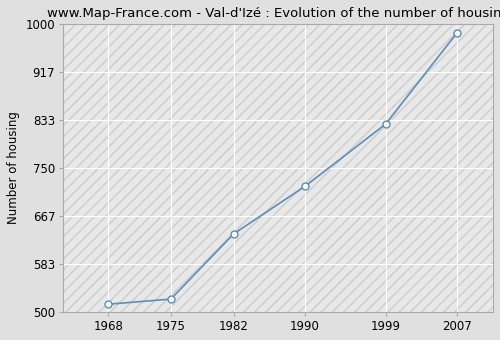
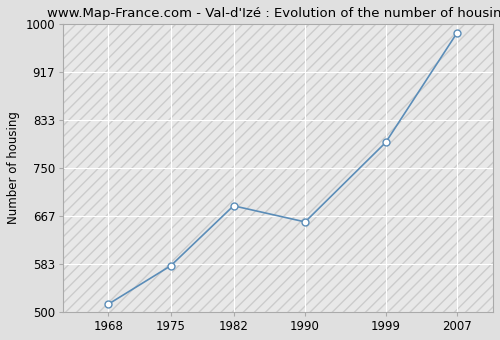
1975: 522 -> 580
1982: 635 -> 684
1990: 718 -> 656
1999: 826 -> 794
